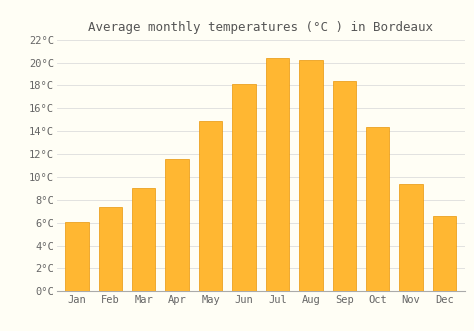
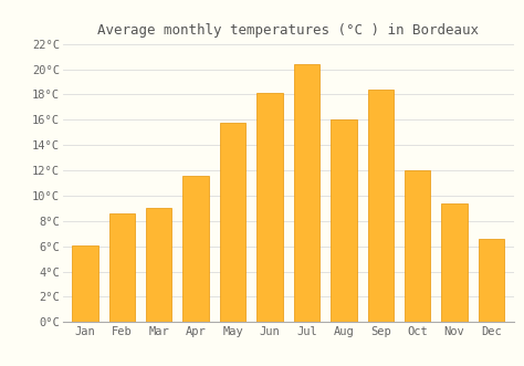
Feb: 7.4°C -> 8.6°C
May: 14.9°C -> 15.8°C
Aug: 20.2°C -> 16.0°C
Oct: 14.4°C -> 12.0°C
